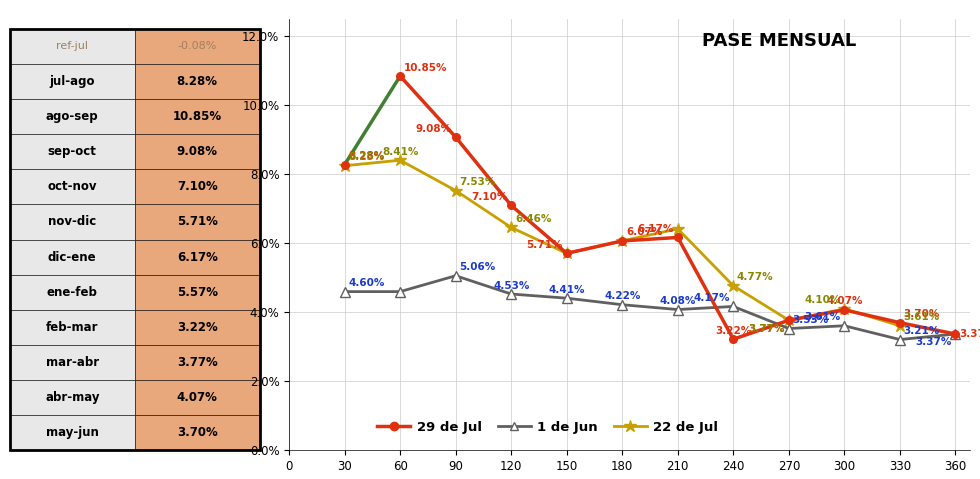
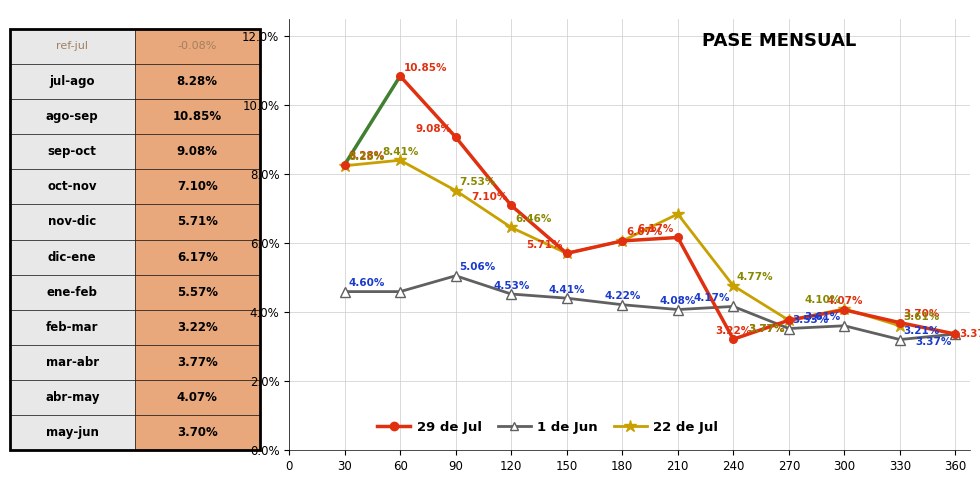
22 de Jul/210: 6.42% -> 6.85%
